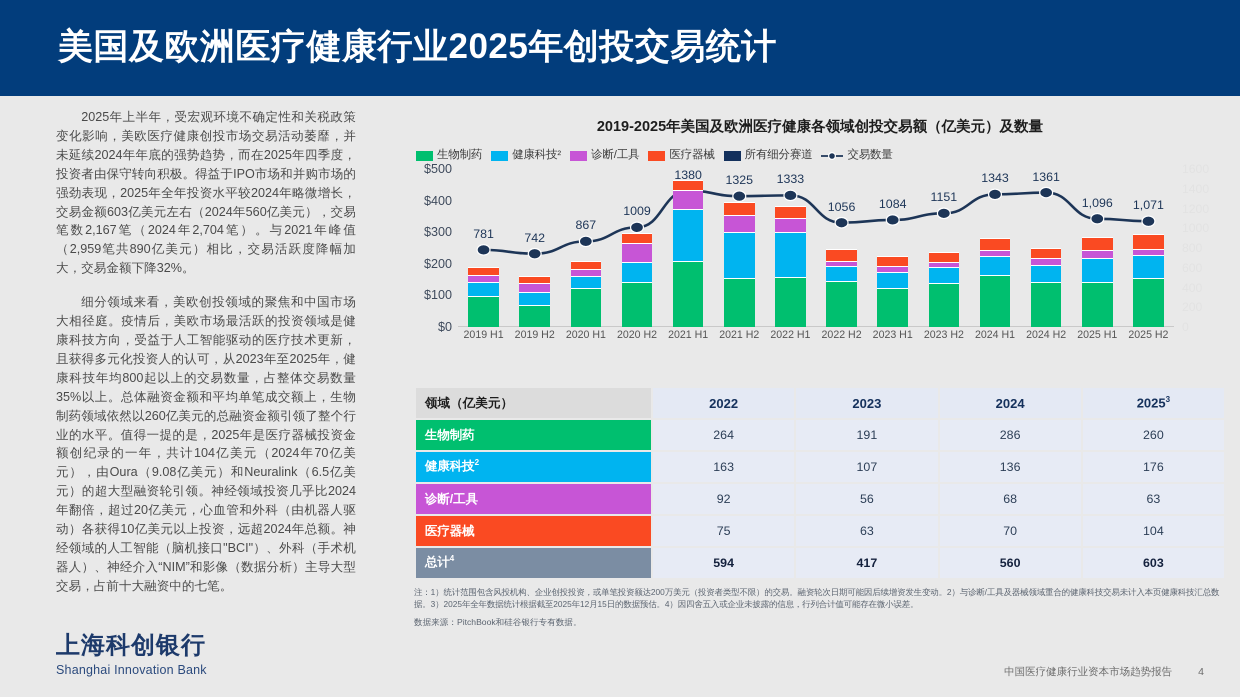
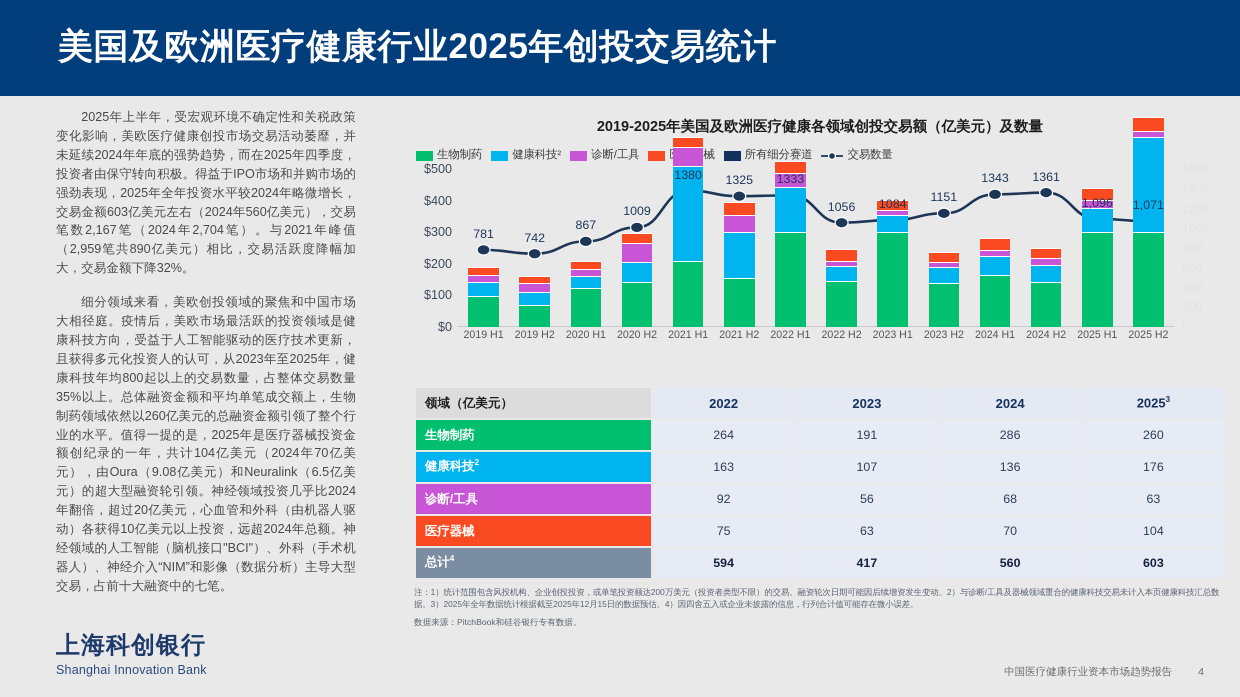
健康科技²/2021 H1: 200 -> 300
生物制药/2022 H1: 200 -> 300
生物制药/2023 H1: 100 -> 300
生物制药/2025 H1: 100 -> 300
生物制药/2025 H2: 200 -> 300
健康科技²/2025 H2: 100 -> 300
